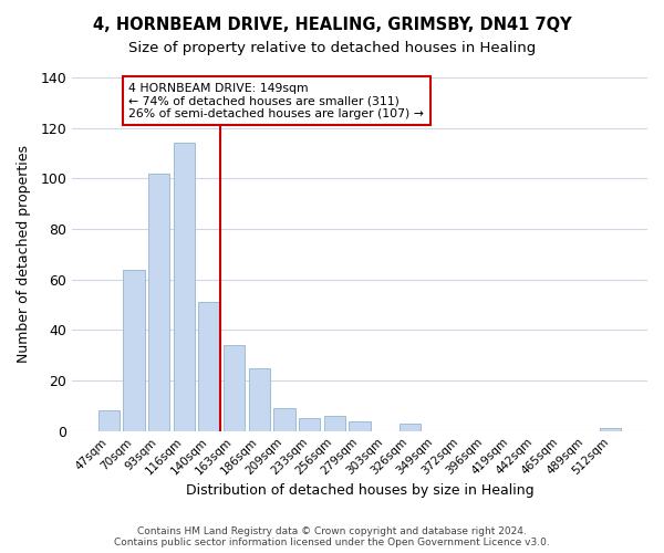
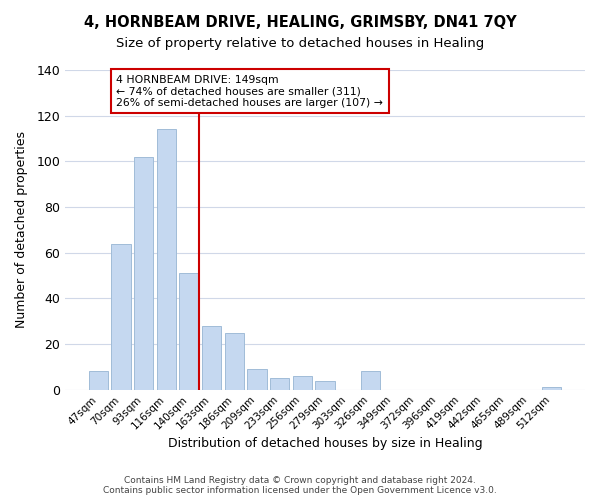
163sqm: 34 -> 28
326sqm: 3 -> 8
